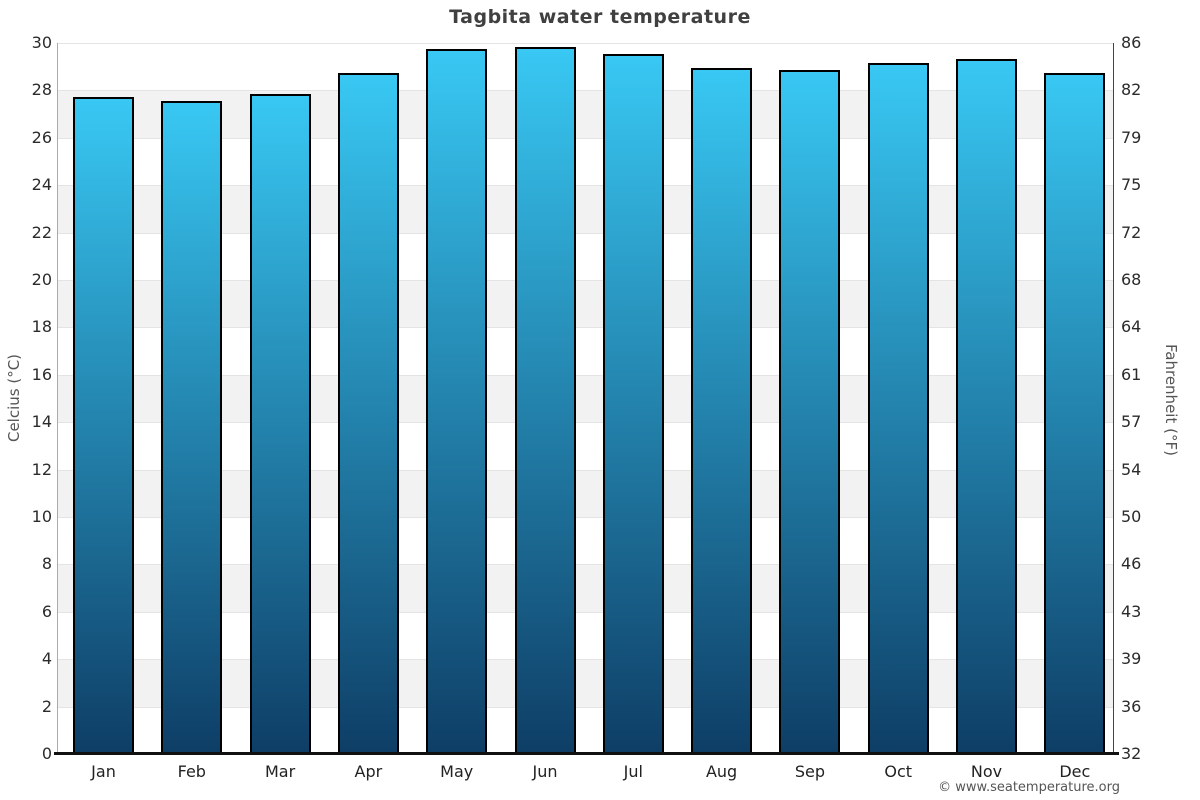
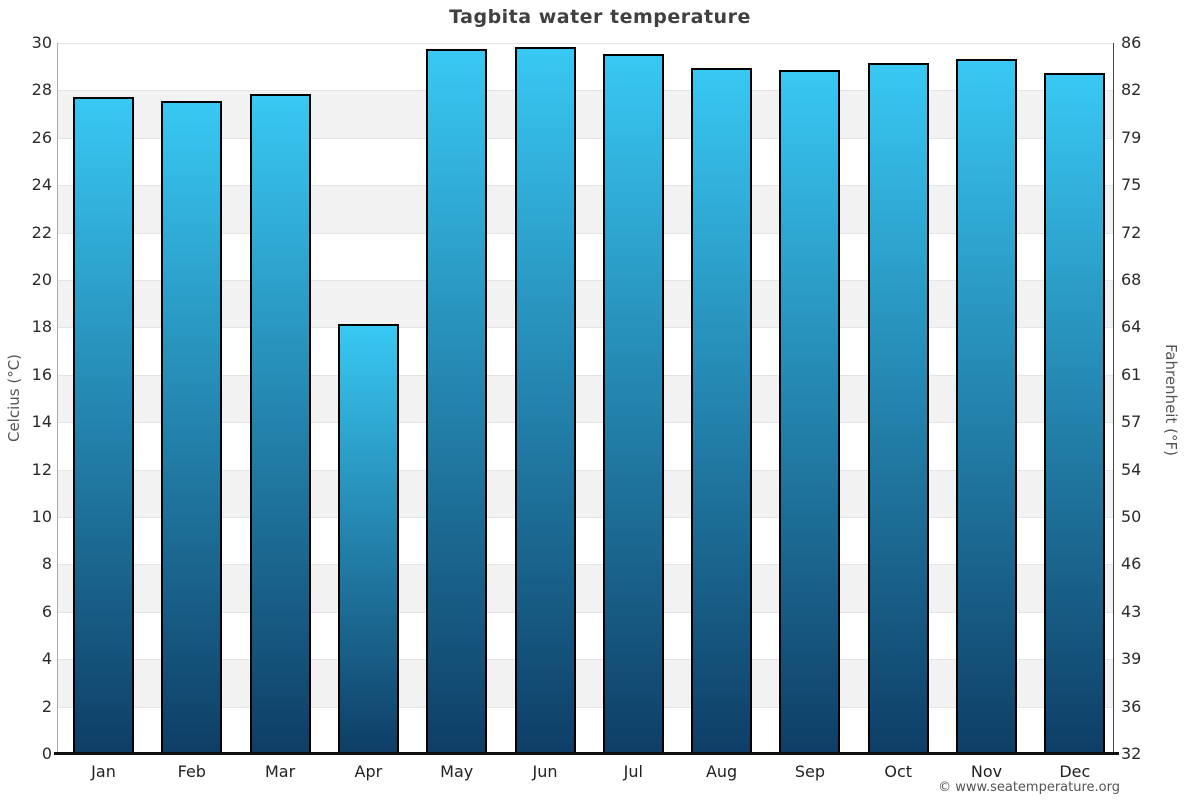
Apr: 28.7 -> 18.1
